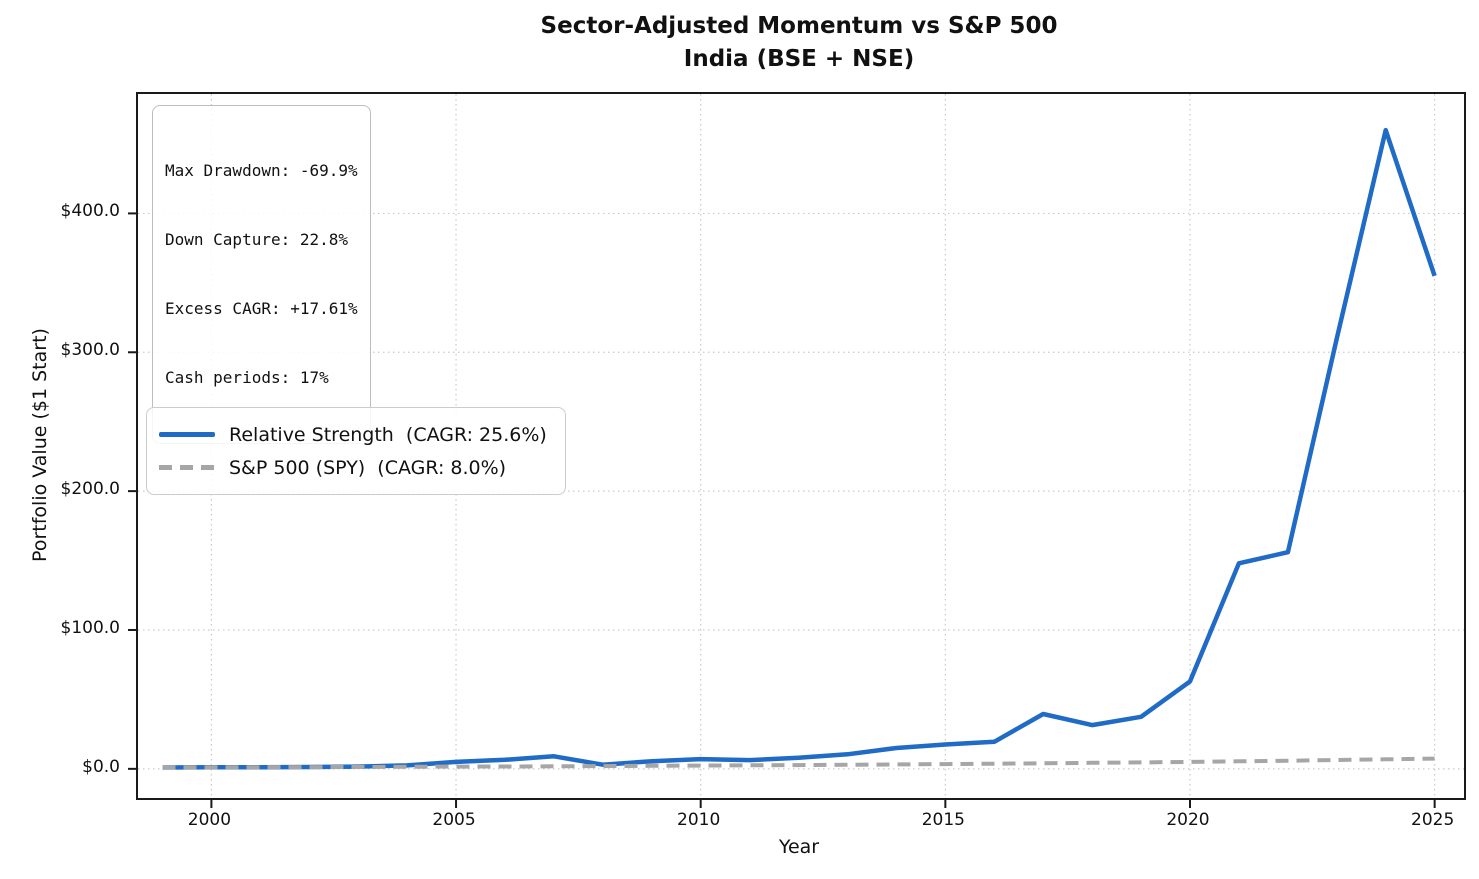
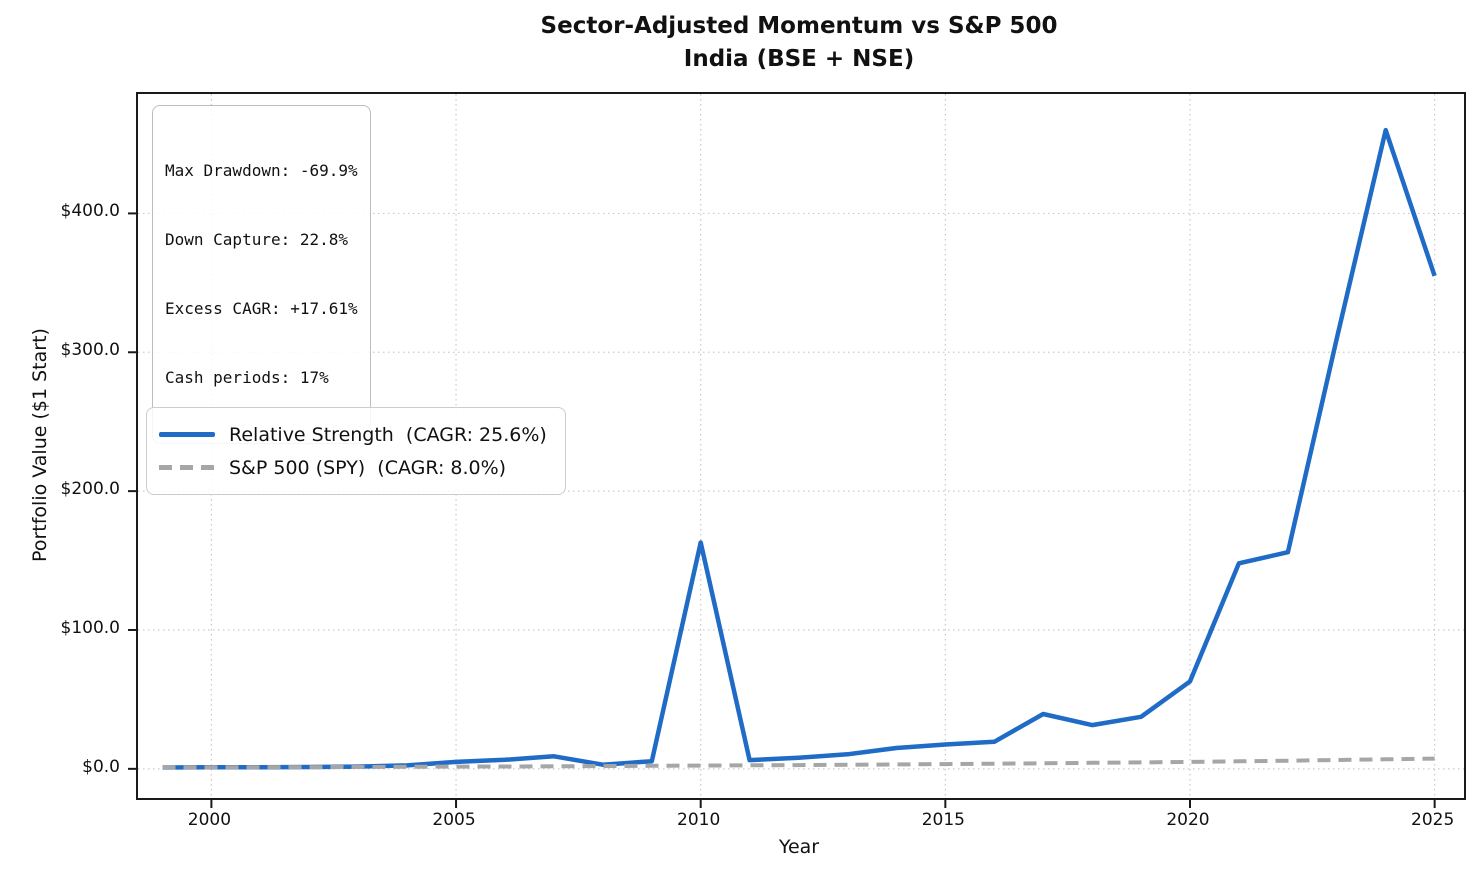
Relative Strength (CAGR: 25.6%)/2010: $7 -> $163
